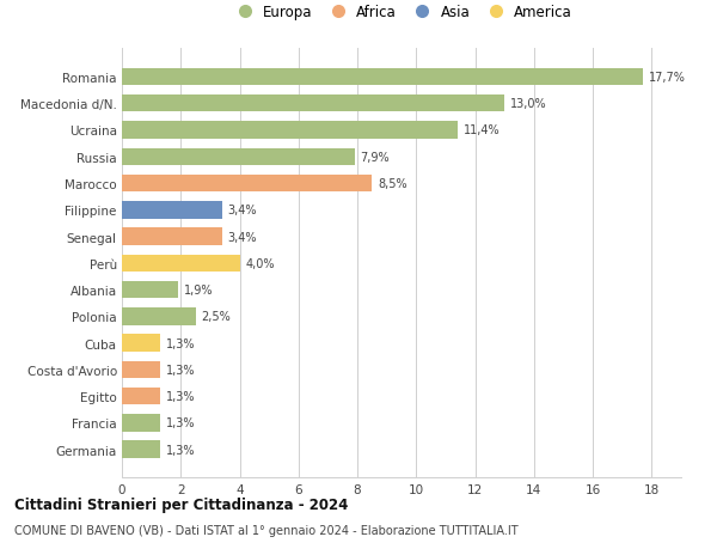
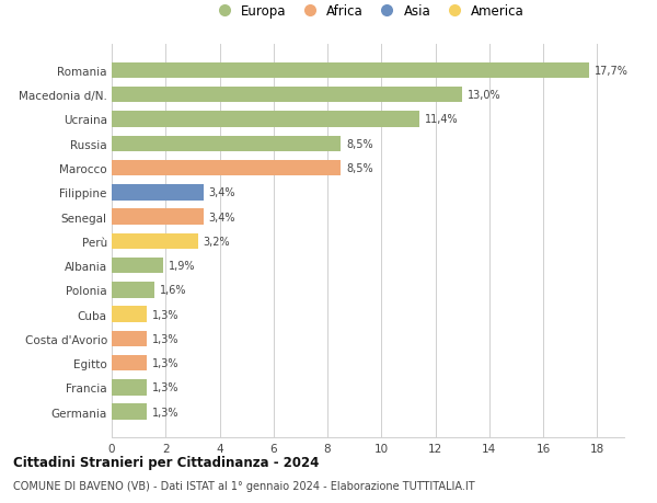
Russia: 7,9% -> 8,5%
Perù: 4,0% -> 3,2%
Polonia: 2,5% -> 1,6%
